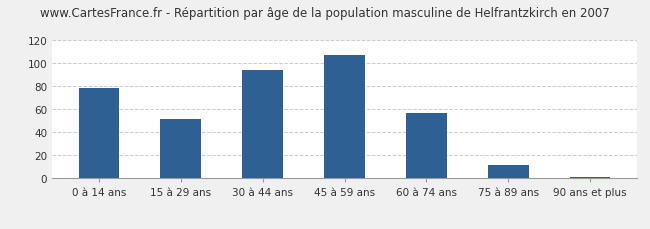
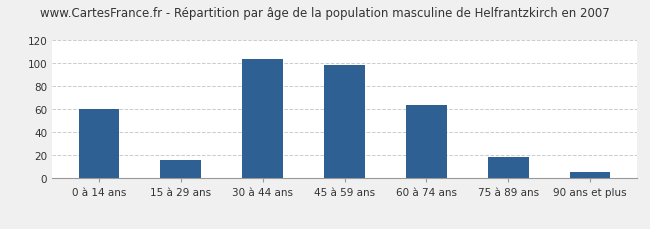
0 à 14 ans: 79 -> 60
15 à 29 ans: 52 -> 16
30 à 44 ans: 94 -> 104
45 à 59 ans: 107 -> 99
60 à 74 ans: 57 -> 64
75 à 89 ans: 12 -> 19
90 ans et plus: 1 -> 6
